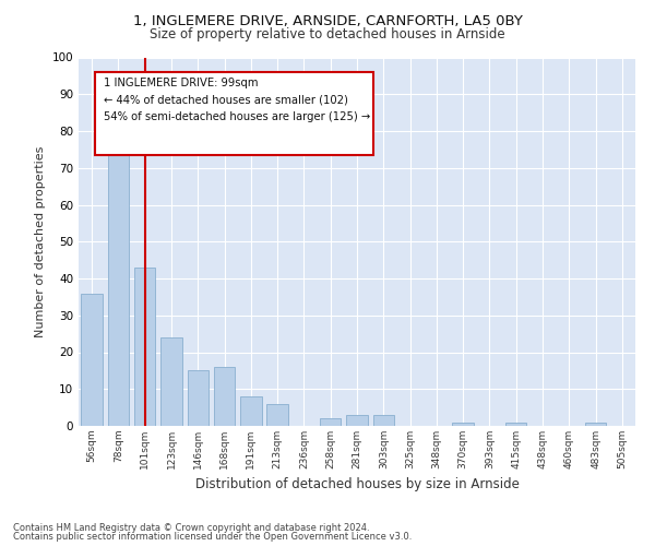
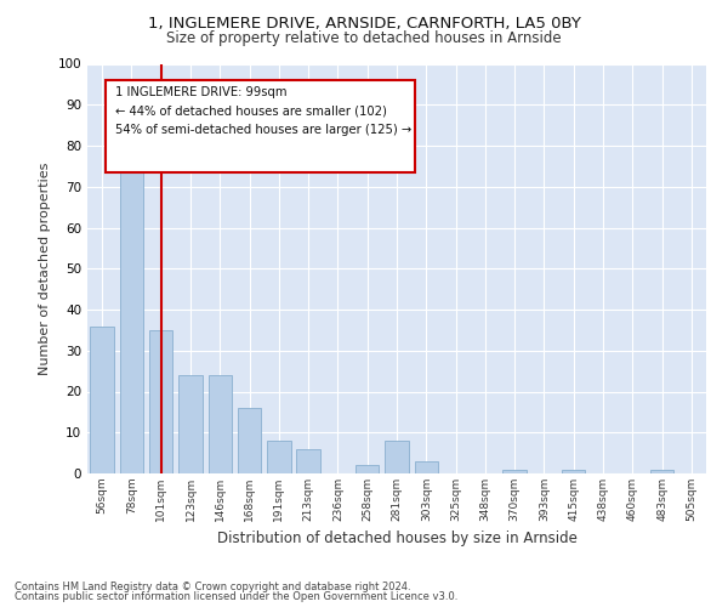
101sqm: 43 -> 35
146sqm: 15 -> 24
281sqm: 3 -> 8
